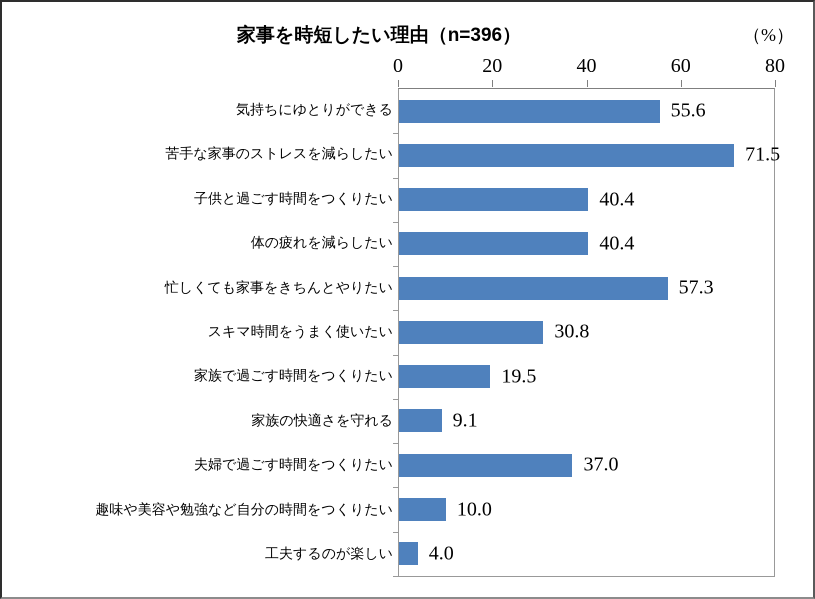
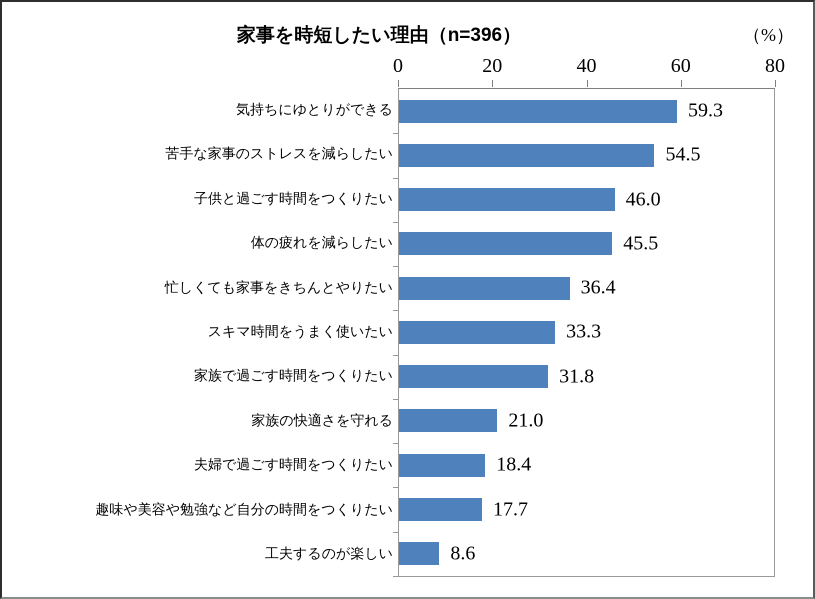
気持ちにゆとりができる: 55.6 -> 59.3
苦手な家事のストレスを減らしたい: 71.5 -> 54.5
子供と過ごす時間をつくりたい: 40.4 -> 46.0
体の疲れを減らしたい: 40.4 -> 45.5
忙しくても家事をきちんとやりたい: 57.3 -> 36.4
スキマ時間をうまく使いたい: 30.8 -> 33.3
家族で過ごす時間をつくりたい: 19.5 -> 31.8
家族の快適さを守れる: 9.1 -> 21.0
夫婦で過ごす時間をつくりたい: 37.0 -> 18.4
趣味や美容や勉強など自分の時間をつくりたい: 10.0 -> 17.7
工夫するのが楽しい: 4.0 -> 8.6
